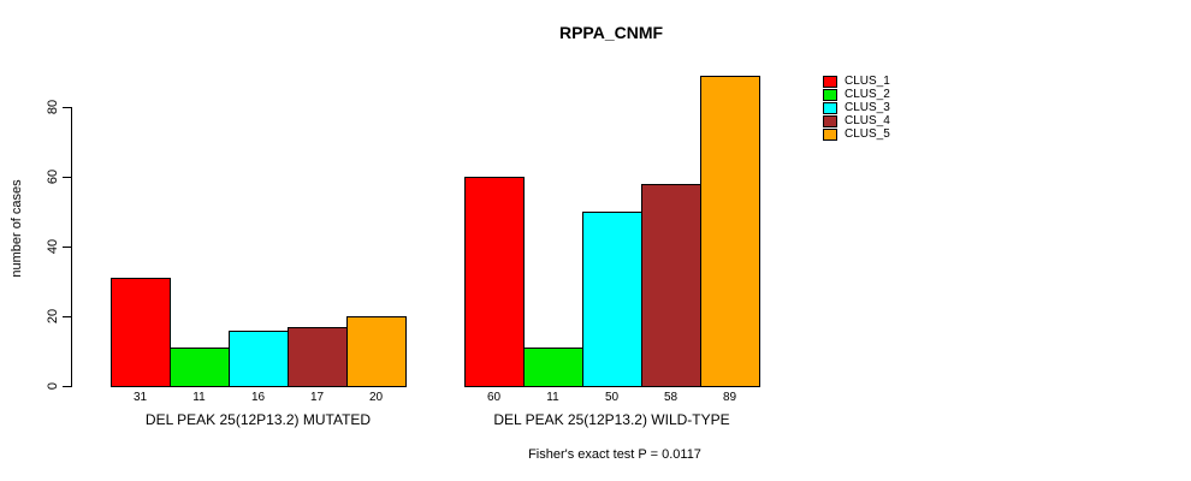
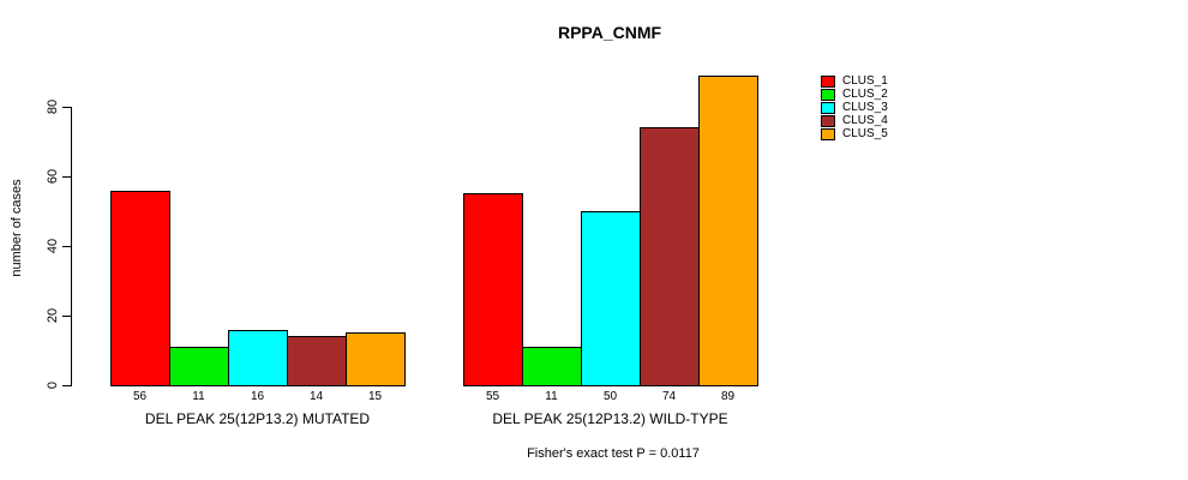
CLUS_1/DEL PEAK 25(12P13.2) MUTATED: 31 -> 56
CLUS_4/DEL PEAK 25(12P13.2) MUTATED: 17 -> 14
CLUS_5/DEL PEAK 25(12P13.2) MUTATED: 20 -> 15
CLUS_1/DEL PEAK 25(12P13.2) WILD-TYPE: 60 -> 55
CLUS_4/DEL PEAK 25(12P13.2) WILD-TYPE: 58 -> 74
